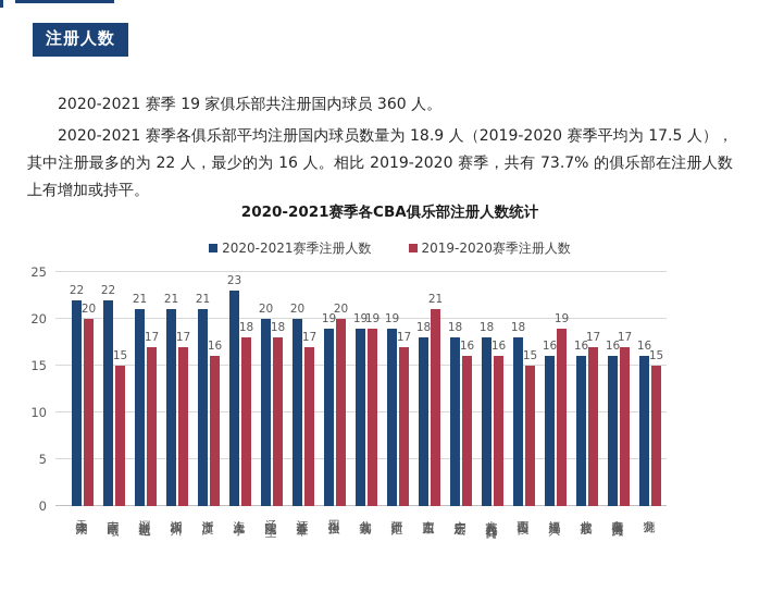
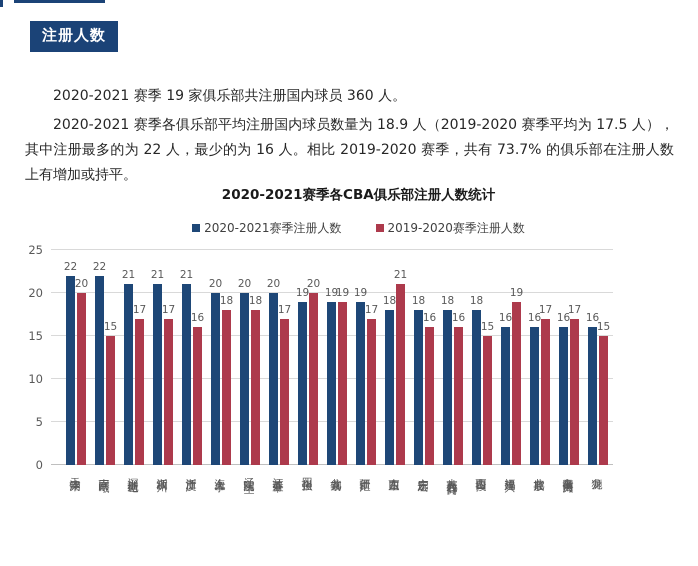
2020-2021赛季注册人数/上海久事: 23 -> 20
